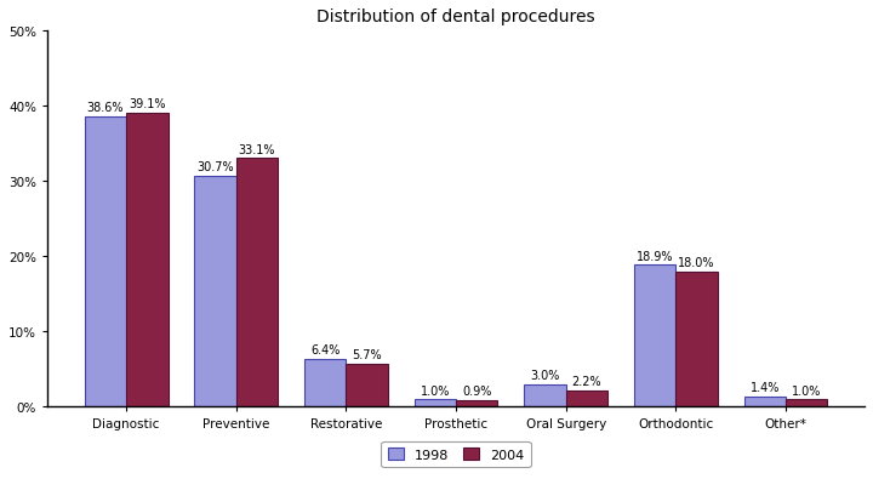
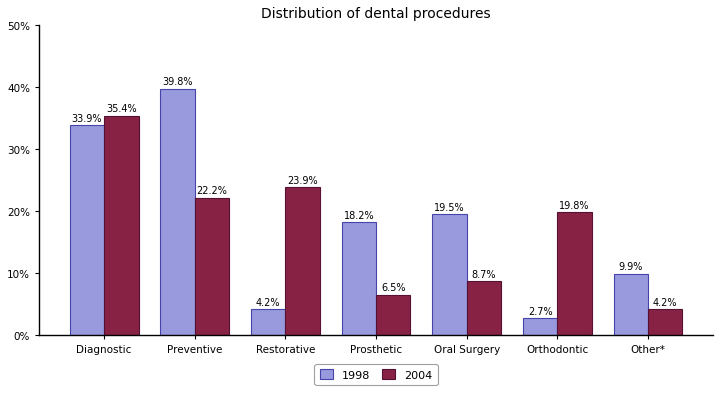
1998/Diagnostic: 38.6% -> 33.9%
2004/Diagnostic: 39.1% -> 35.4%
1998/Preventive: 30.7% -> 39.8%
2004/Preventive: 33.1% -> 22.2%
1998/Restorative: 6.4% -> 4.2%
2004/Restorative: 5.7% -> 23.9%
1998/Prosthetic: 1.0% -> 18.2%
2004/Prosthetic: 0.9% -> 6.5%
1998/Oral Surgery: 3.0% -> 19.5%
2004/Oral Surgery: 2.2% -> 8.7%
1998/Orthodontic: 18.9% -> 2.7%
2004/Orthodontic: 18.0% -> 19.8%
1998/Other*: 1.4% -> 9.9%
2004/Other*: 1.0% -> 4.2%
